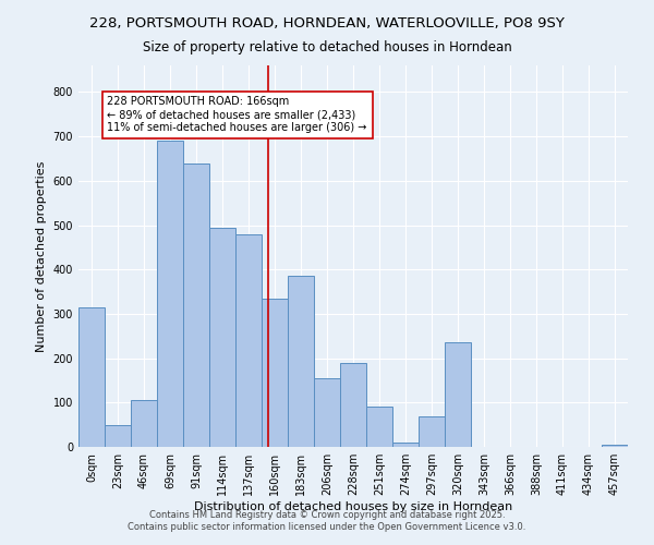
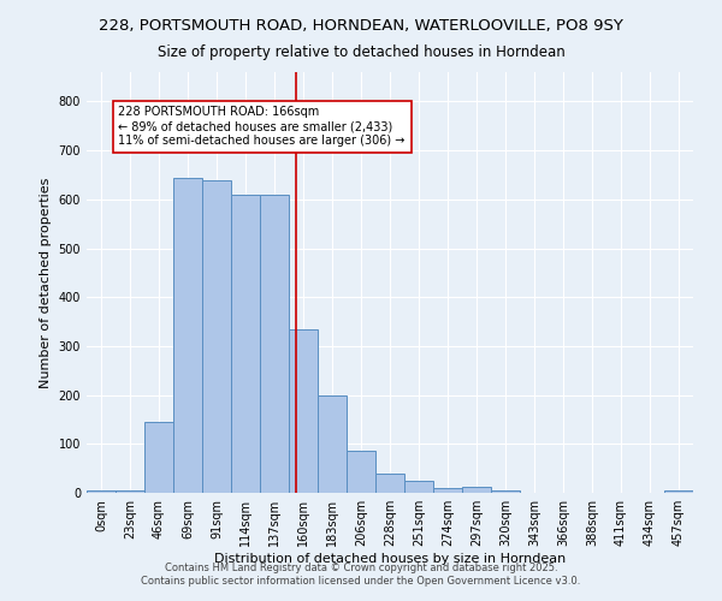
0sqm: 315 -> 5
23sqm: 50 -> 5
46sqm: 105 -> 145
69sqm: 690 -> 645
114sqm: 495 -> 610
137sqm: 480 -> 610
183sqm: 385 -> 200
206sqm: 155 -> 85
228sqm: 190 -> 40
251sqm: 90 -> 25
297sqm: 70 -> 12
320sqm: 235 -> 5
